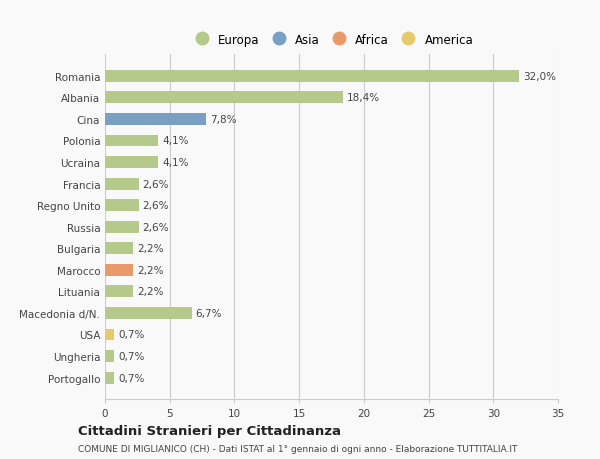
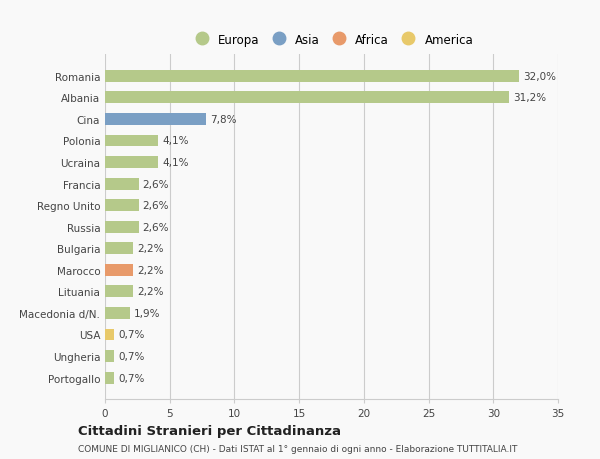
Albania: 18,4% -> 31,2%
Macedonia d/N.: 6,7% -> 1,9%
